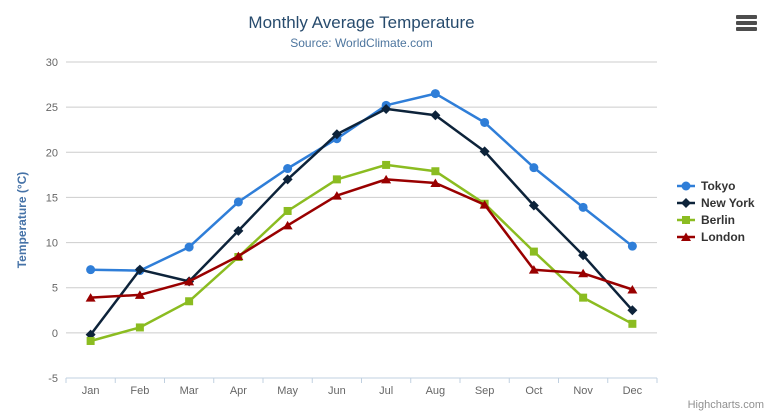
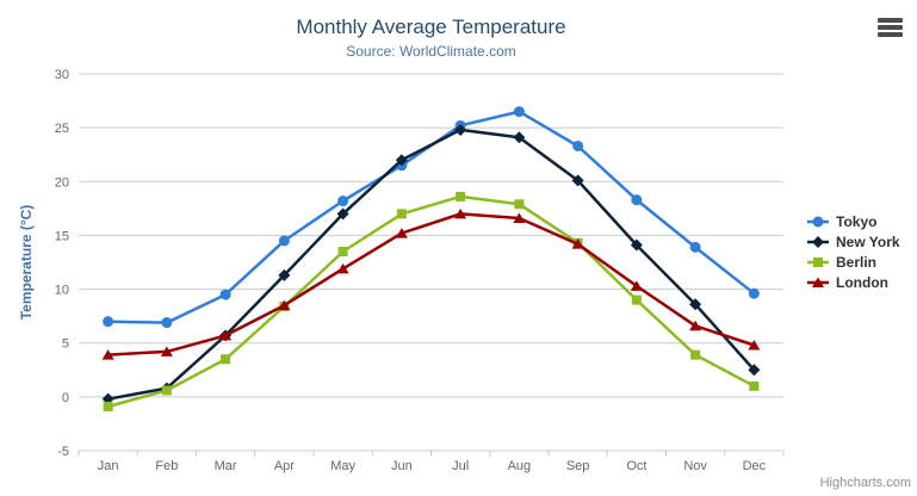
New York/Feb: 7 -> 1
London/Oct: 7 -> 10
